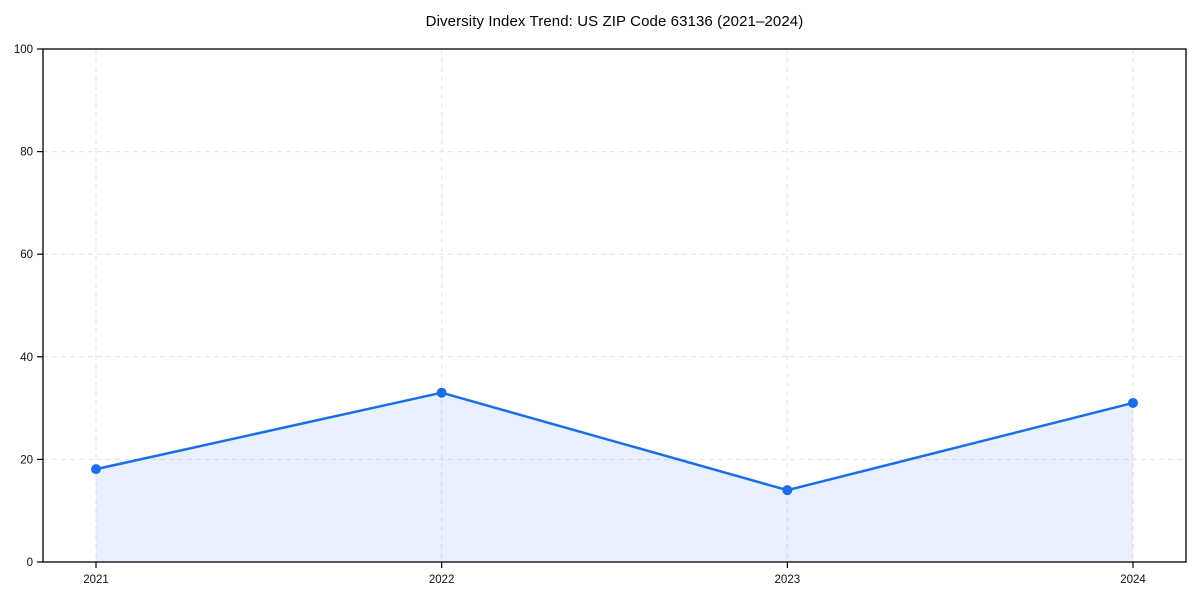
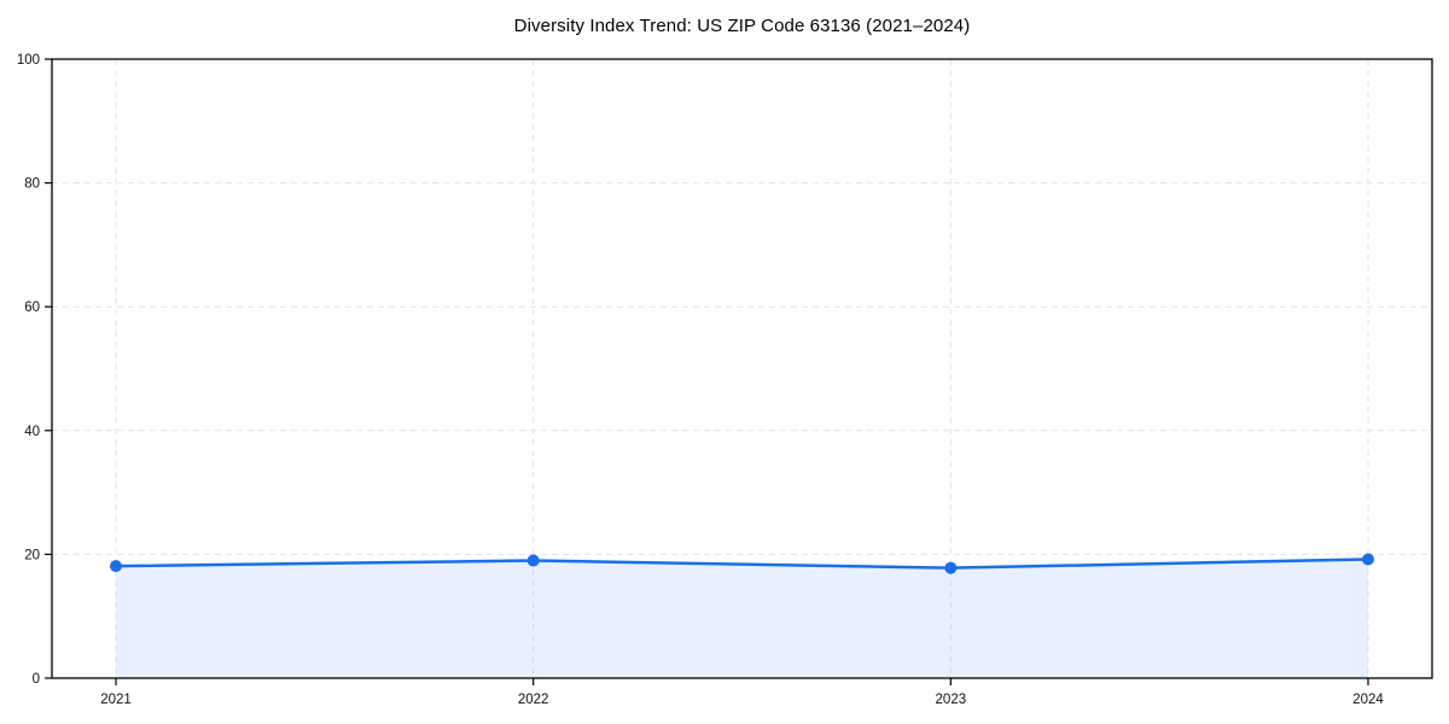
2022: 33 -> 19
2023: 14 -> 18
2024: 31 -> 19
